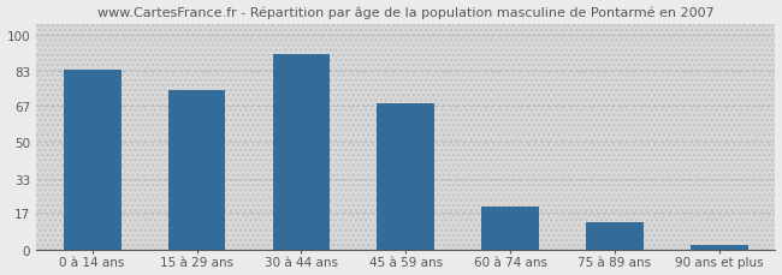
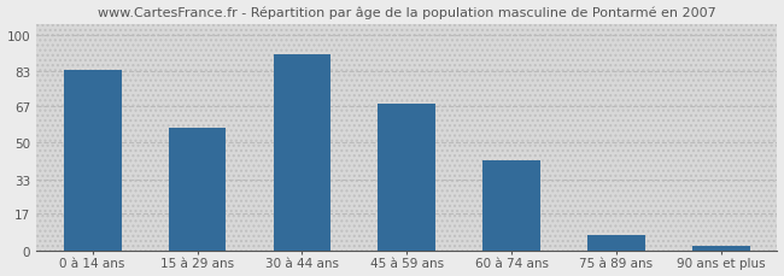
15 à 29 ans: 74 -> 57
60 à 74 ans: 20 -> 42
75 à 89 ans: 13 -> 7
